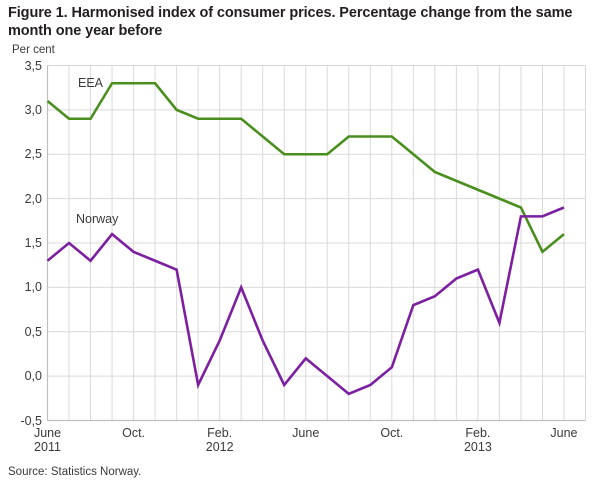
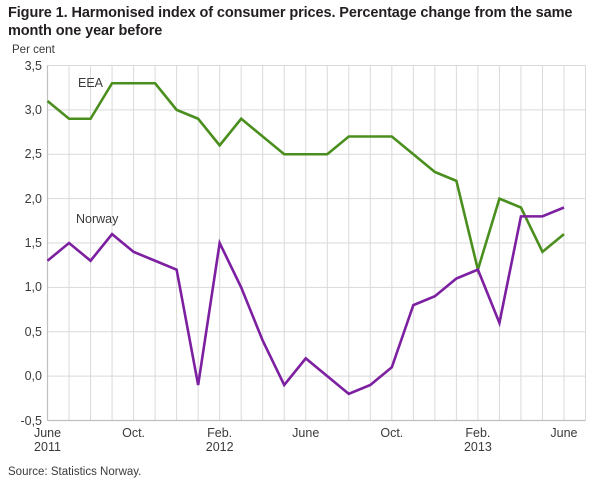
EEA/Feb. 2012: 2,9 -> 2,6
Norway/Feb. 2012: 0,4 -> 1,5
EEA/Feb. 2013: 2,1 -> 1,2
